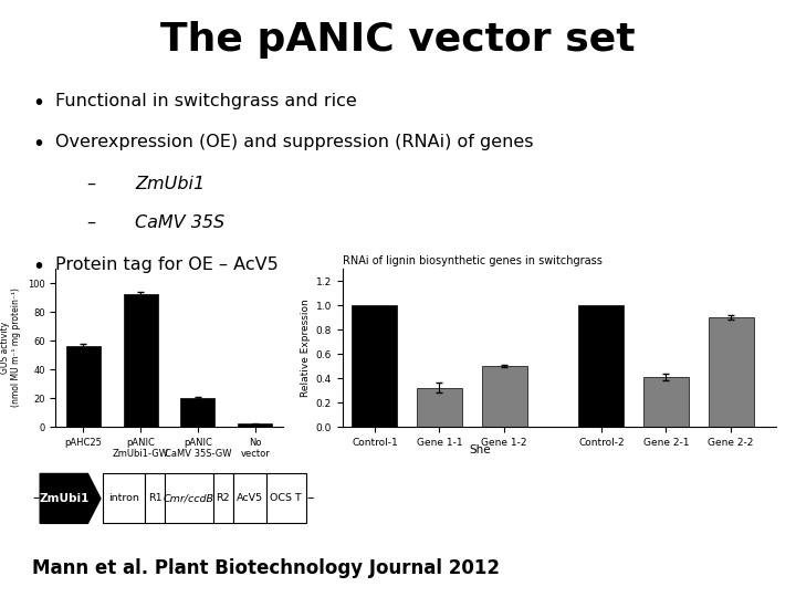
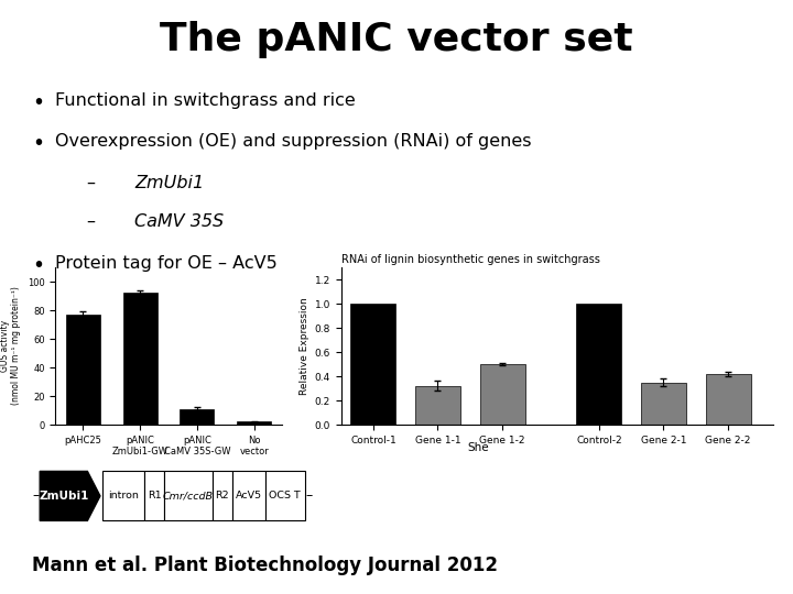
pAHC25: 56 -> 77
pANIC CaMV 35S-GW: 20 -> 11
RNAi of lignin biosynthetic genes in switchgrass/Gene 2-1: 0.41 -> 0.35
RNAi of lignin biosynthetic genes in switchgrass/Gene 2-2: 0.90 -> 0.42
